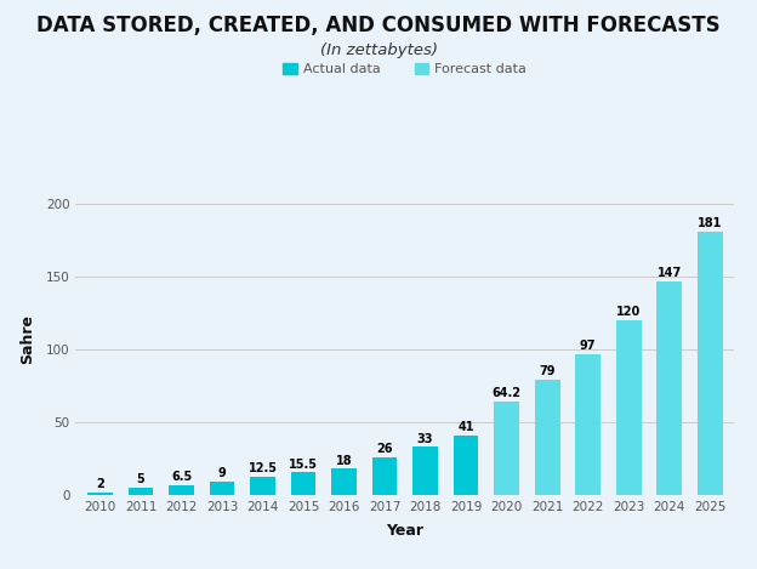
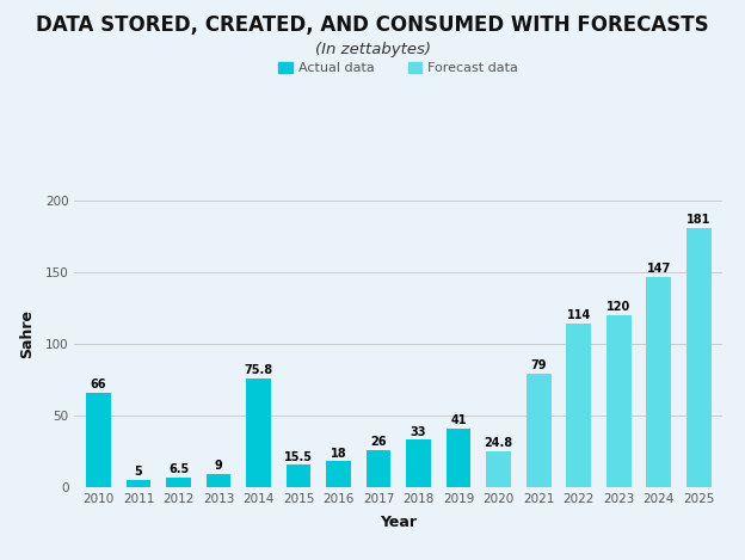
2010: 2 -> 66
2014: 12.5 -> 75.8
2020: 64.2 -> 24.8
2022: 97 -> 114
